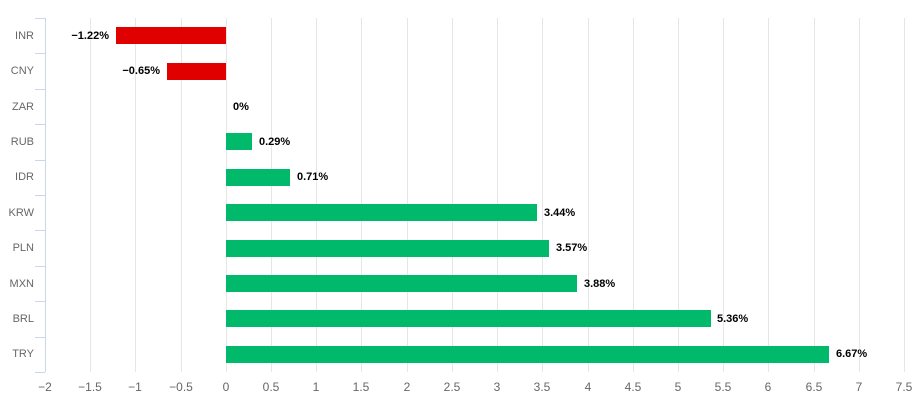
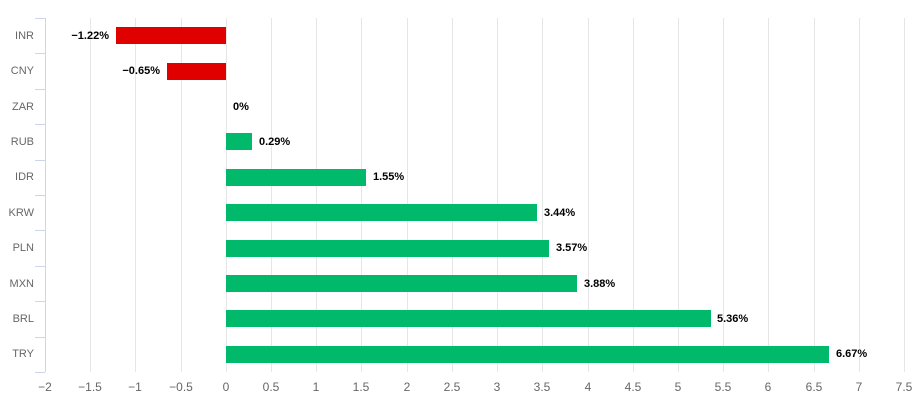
IDR: 0.71% -> 1.55%
